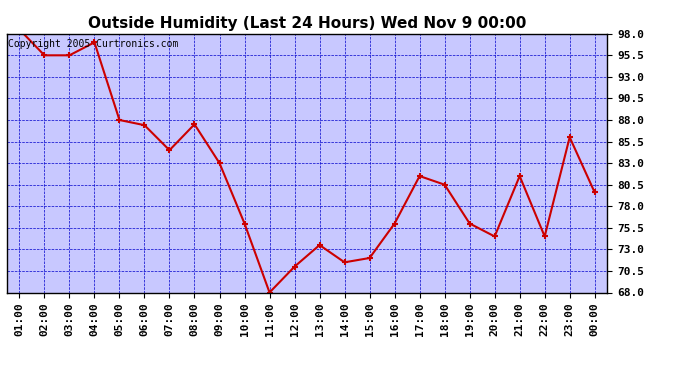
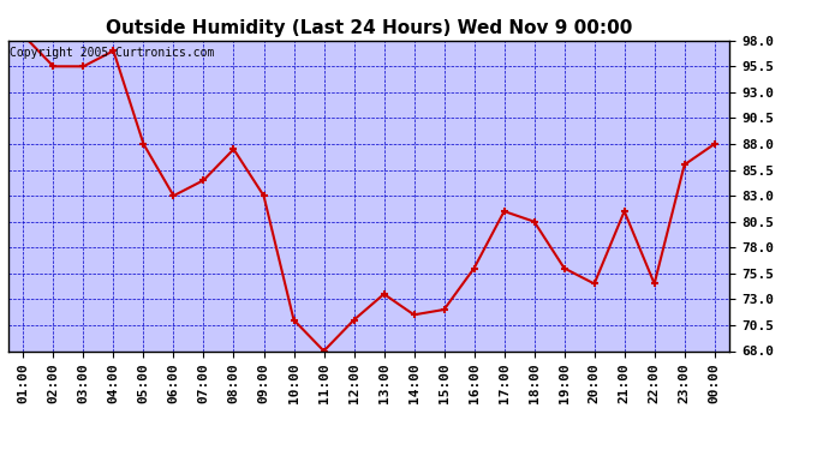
06:00: 87.4 -> 83.0
10:00: 76.0 -> 71.0
00:00: 79.6 -> 88.0
